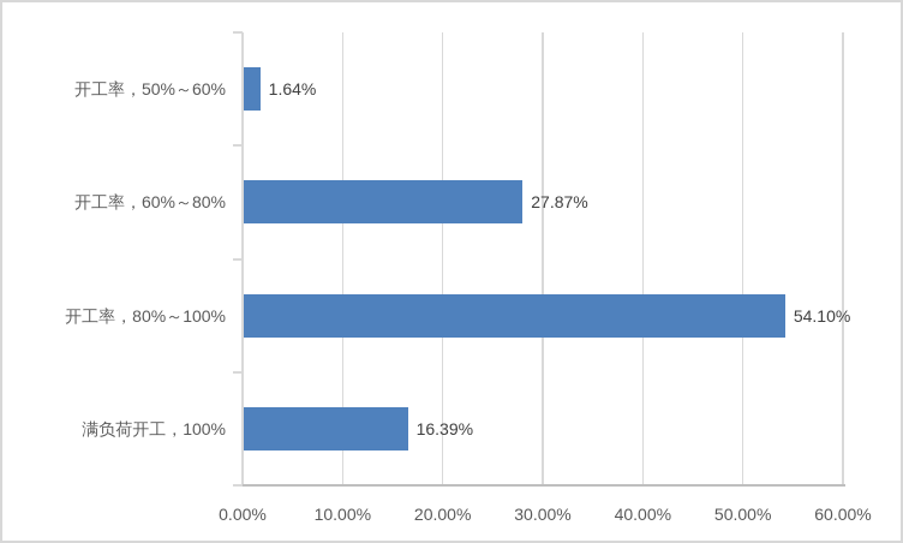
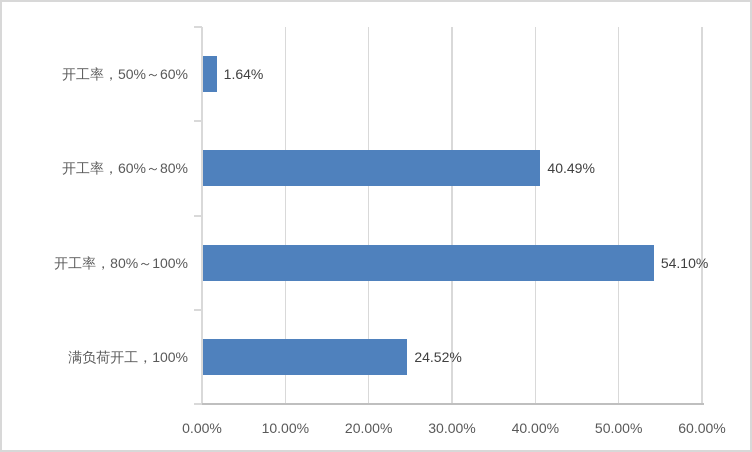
开工率，60%～80%: 27.87% -> 40.49%
满负荷开工，100%: 16.39% -> 24.52%
